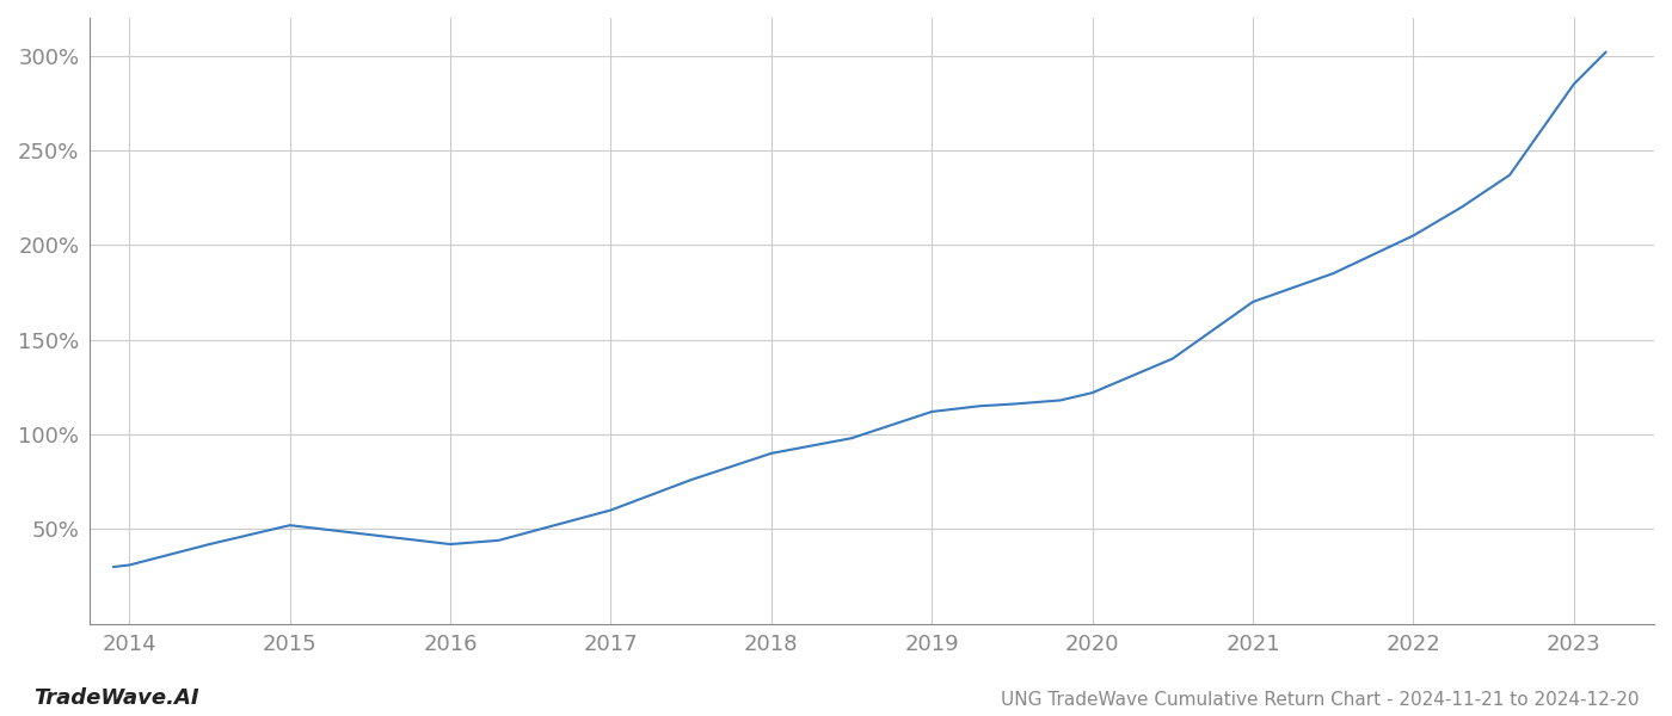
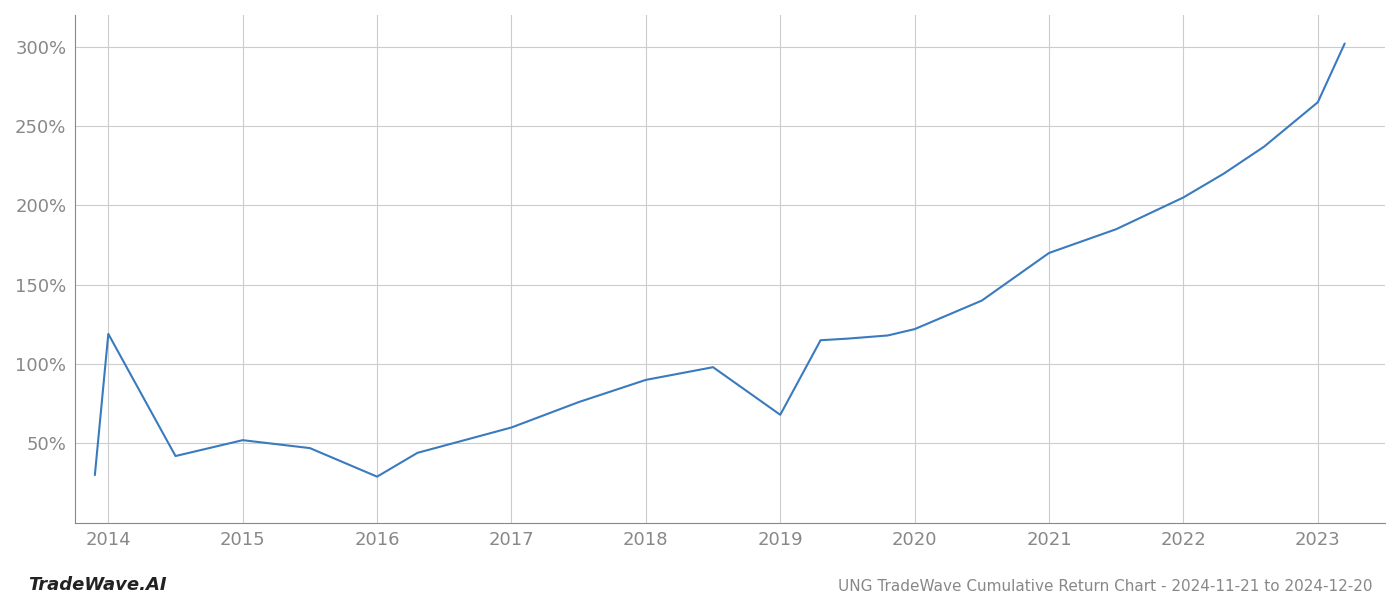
2014: 31% -> 119%
2016: 42% -> 29%
2019: 112% -> 68%
2023: 285% -> 265%
